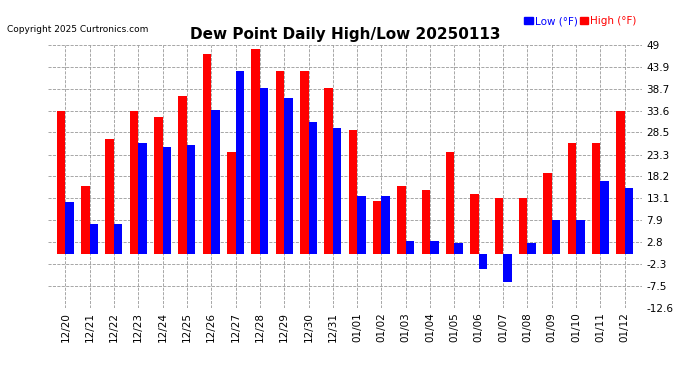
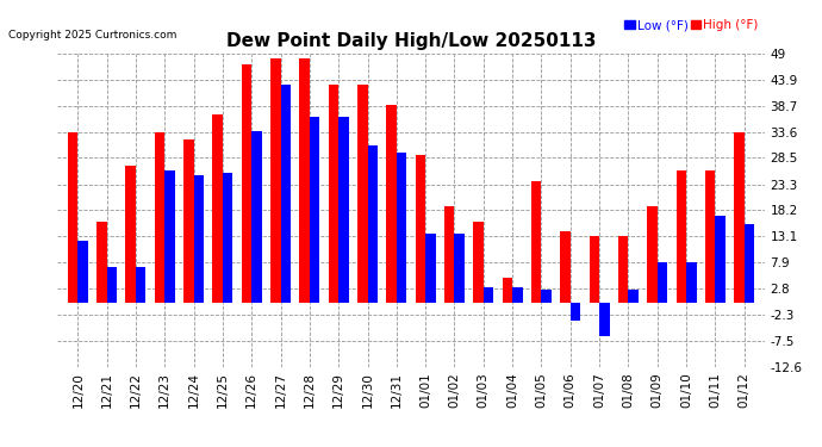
High (°F)/12/27: 24.0 -> 48.0
Low (°F)/12/28: 39.0 -> 36.5
High (°F)/01/02: 12.5 -> 19.0
High (°F)/01/04: 15.0 -> 5.0
